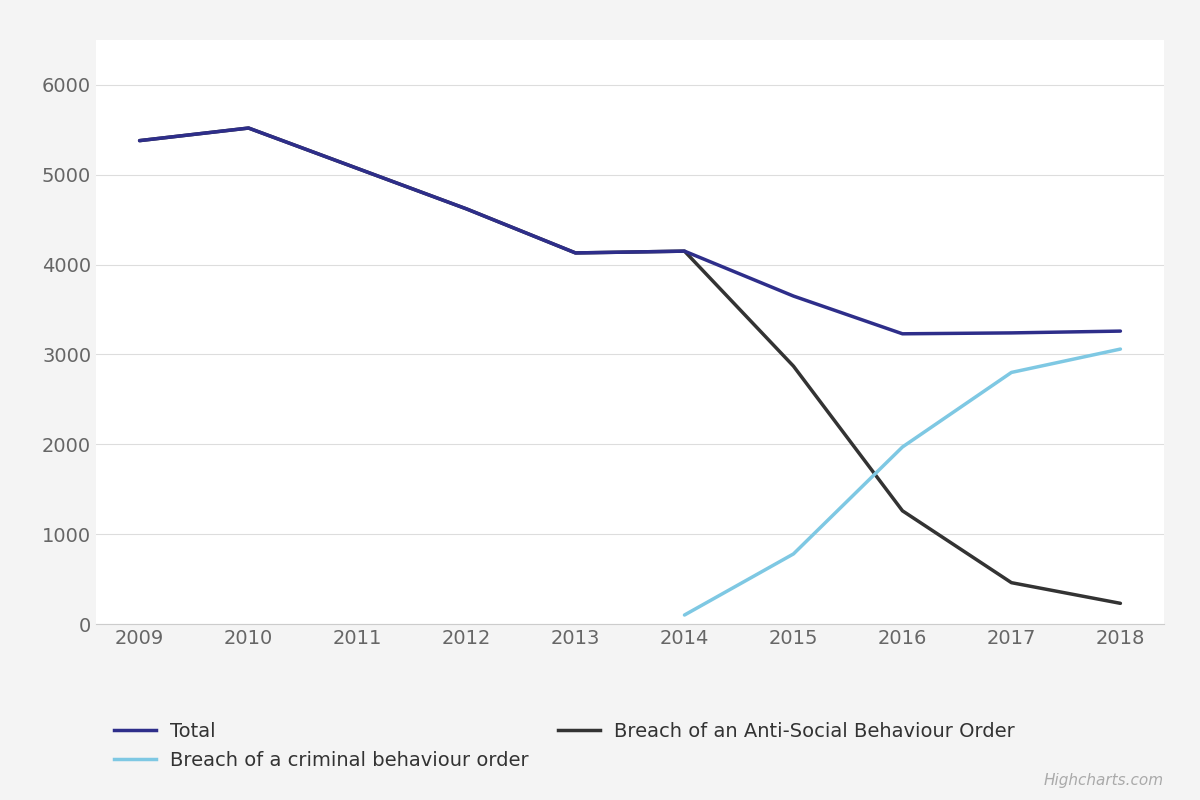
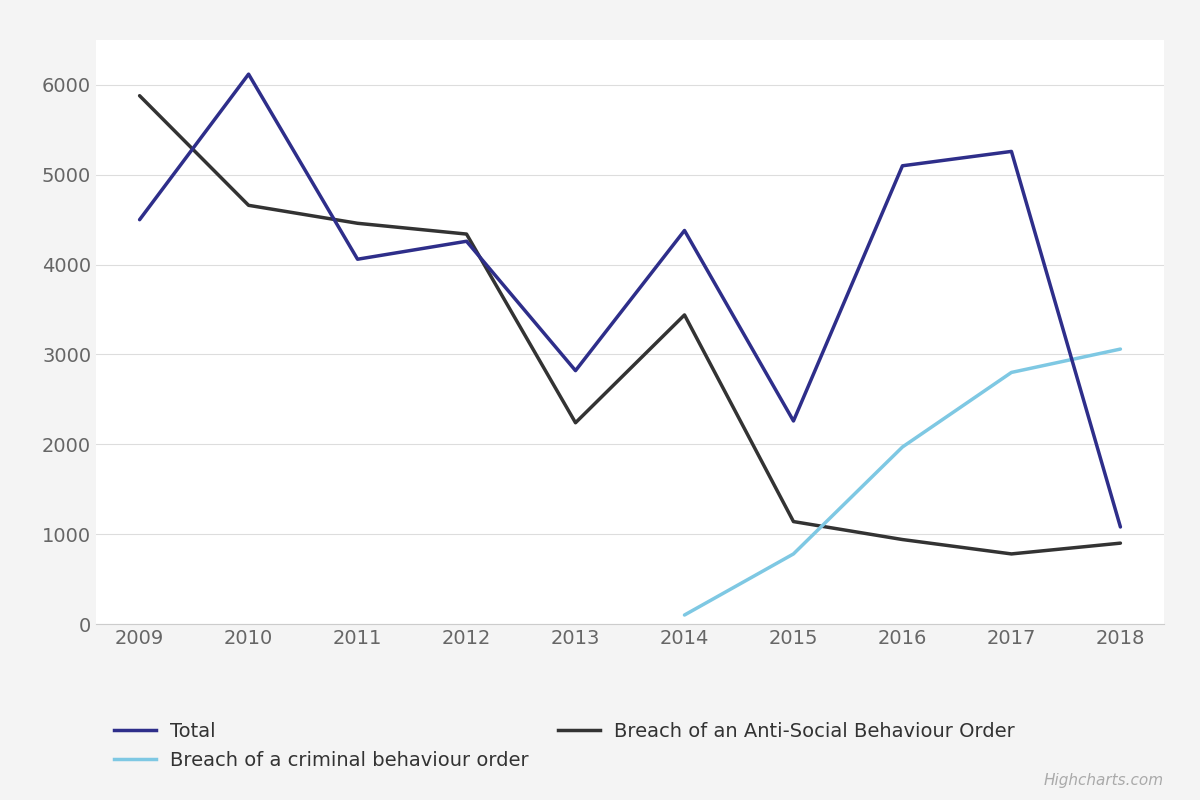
Total/2009: 5380 -> 4500
Breach of an Anti-Social Behaviour Order/2009: 5380 -> 5880
Total/2010: 5520 -> 6120
Breach of an Anti-Social Behaviour Order/2010: 5520 -> 4660
Total/2011: 5070 -> 4060
Breach of an Anti-Social Behaviour Order/2011: 5070 -> 4460
Total/2012: 4620 -> 4260
Breach of an Anti-Social Behaviour Order/2012: 4620 -> 4340
Total/2013: 4130 -> 2820
Breach of an Anti-Social Behaviour Order/2013: 4130 -> 2240
Total/2014: 4150 -> 4380
Breach of an Anti-Social Behaviour Order/2014: 4150 -> 3440
Total/2015: 3650 -> 2260
Breach of an Anti-Social Behaviour Order/2015: 2870 -> 1140
Total/2016: 3230 -> 5100
Breach of an Anti-Social Behaviour Order/2016: 1260 -> 940
Total/2017: 3240 -> 5260
Breach of an Anti-Social Behaviour Order/2017: 460 -> 780
Total/2018: 3260 -> 1080
Breach of an Anti-Social Behaviour Order/2018: 230 -> 900
